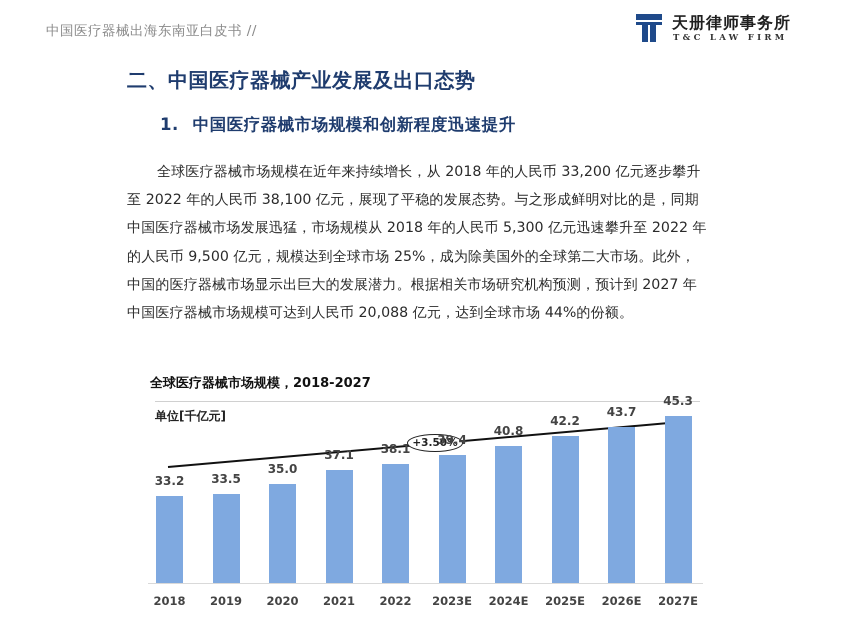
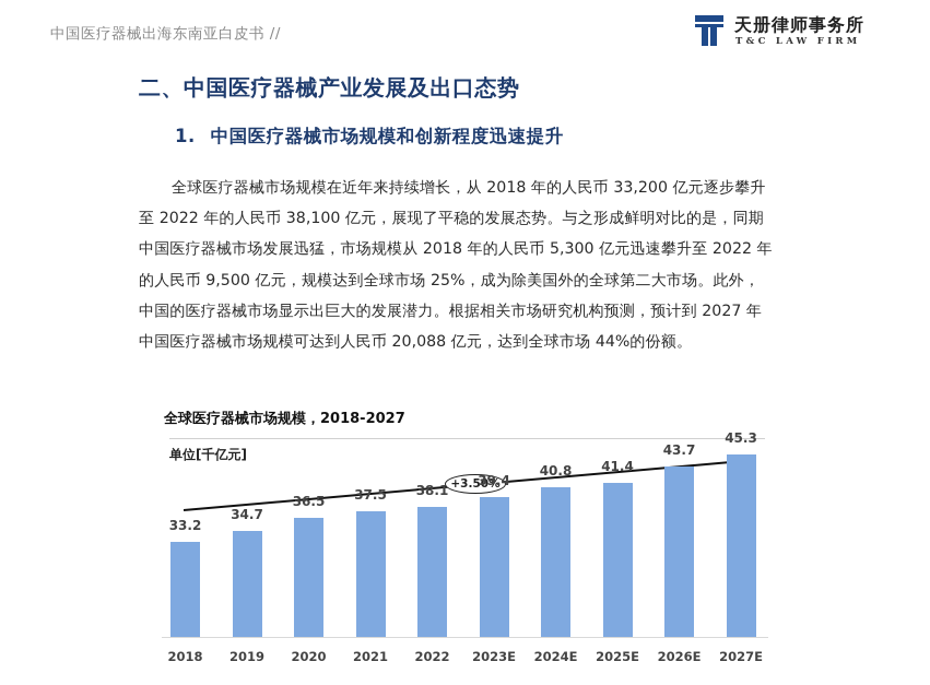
2019: 33.5 -> 34.7
2020: 35.0 -> 36.5
2021: 37.1 -> 37.5
2025E: 42.2 -> 41.4
